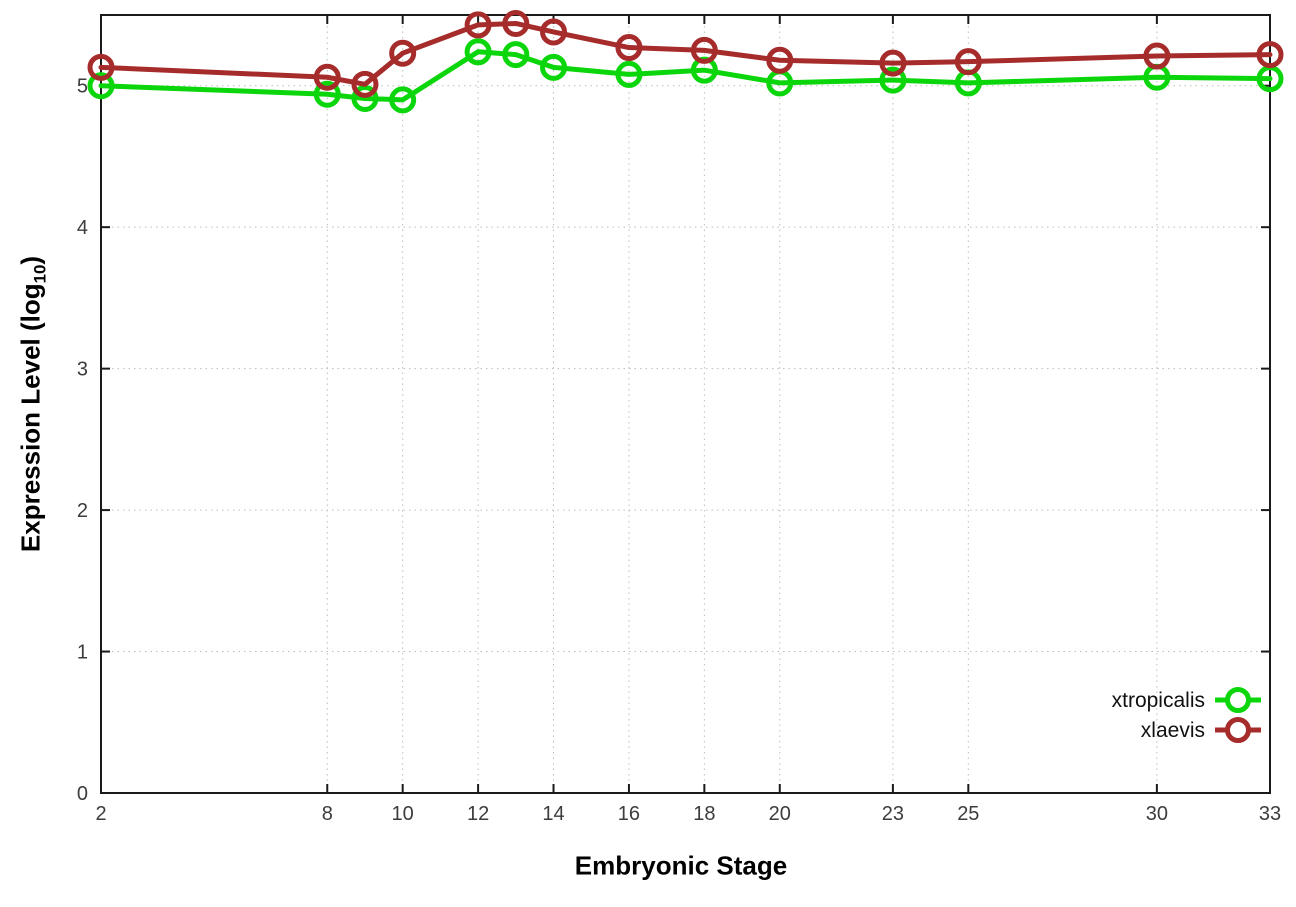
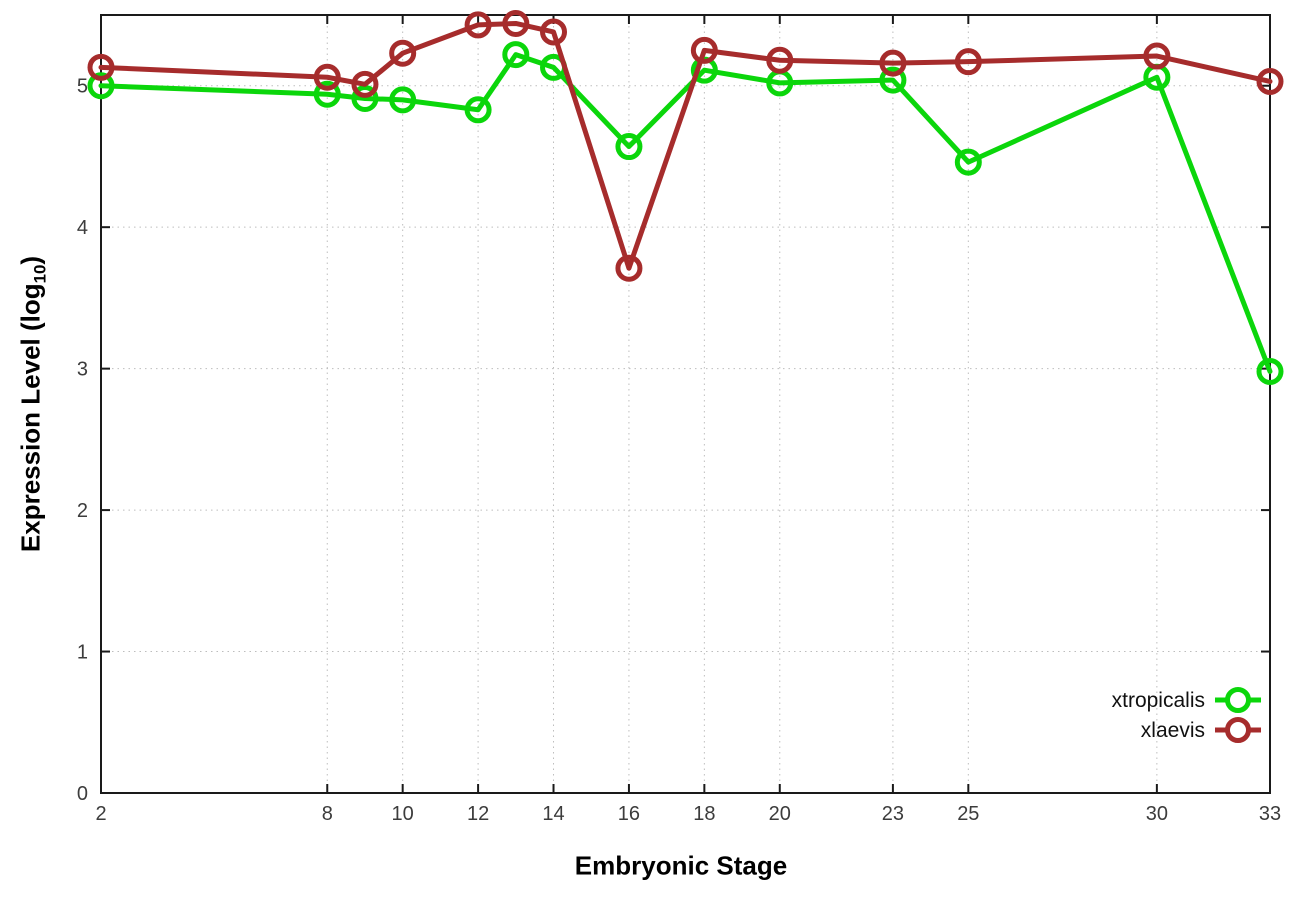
xtropicalis/12: 5.24 -> 4.83
xtropicalis/16: 5.08 -> 4.57
xlaevis/16: 5.27 -> 3.71
xtropicalis/25: 5.02 -> 4.46
xtropicalis/33: 5.05 -> 2.98
xlaevis/33: 5.22 -> 5.03
